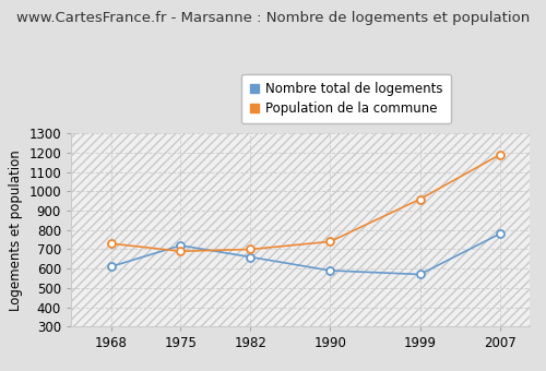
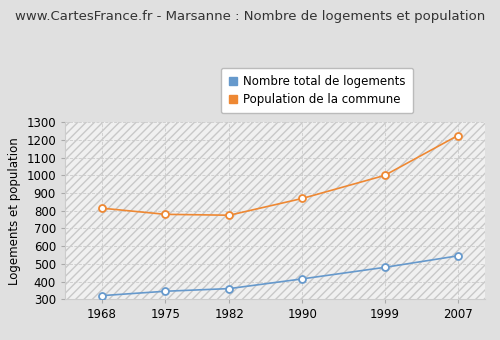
Nombre total de logements/1968: 610 -> 320
Population de la commune/1968: 730 -> 820
Nombre total de logements/1975: 720 -> 340
Population de la commune/1975: 690 -> 780
Nombre total de logements/1982: 660 -> 360
Population de la commune/1982: 700 -> 780
Nombre total de logements/1990: 590 -> 420
Population de la commune/1990: 740 -> 870
Nombre total de logements/1999: 570 -> 480
Population de la commune/1999: 960 -> 1000
Nombre total de logements/2007: 780 -> 540
Population de la commune/2007: 1190 -> 1220
